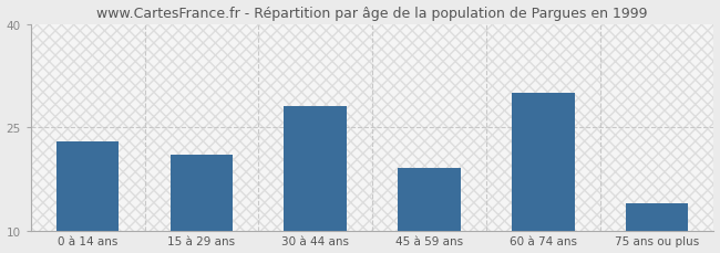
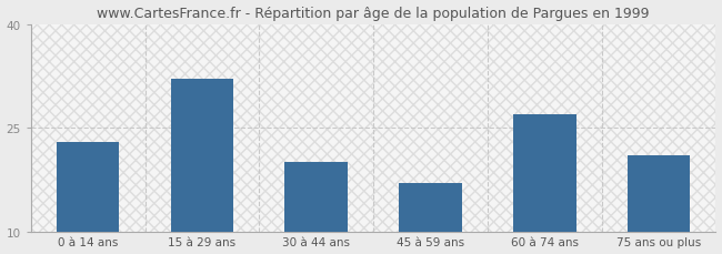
15 à 29 ans: 21 -> 32
30 à 44 ans: 28 -> 20
45 à 59 ans: 19 -> 17
60 à 74 ans: 30 -> 27
75 ans ou plus: 14 -> 21
